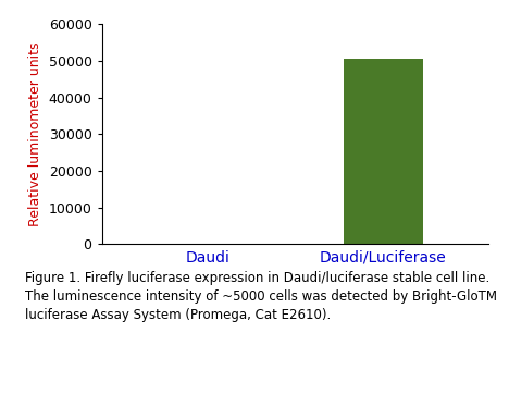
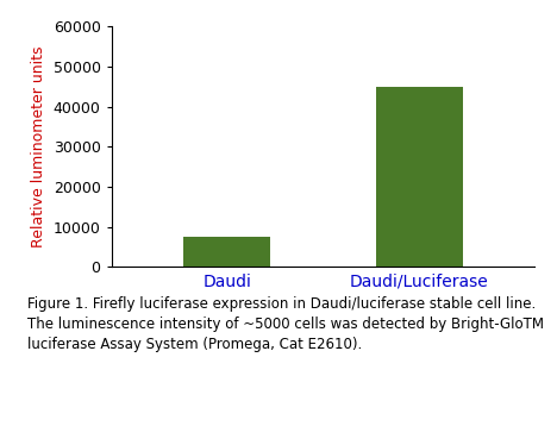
Daudi: 200 -> 7500
Daudi/Luciferase: 50500 -> 45000
